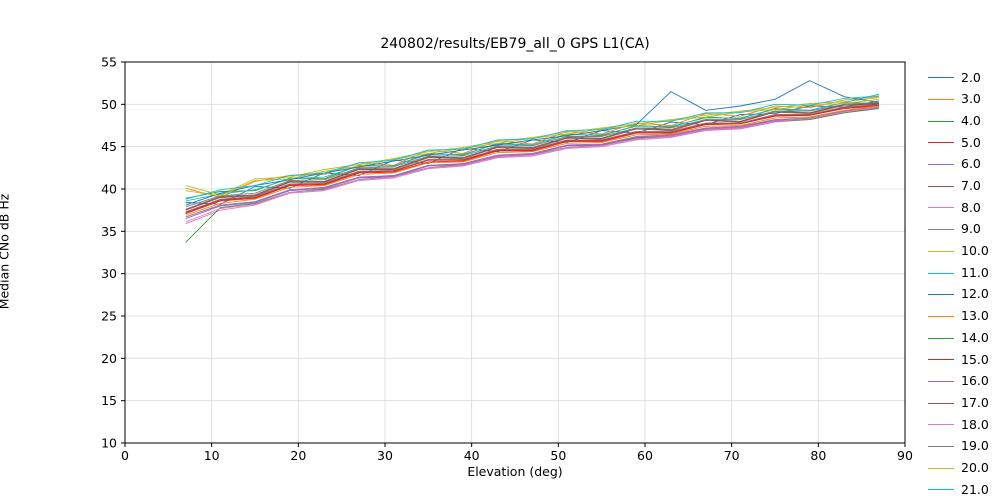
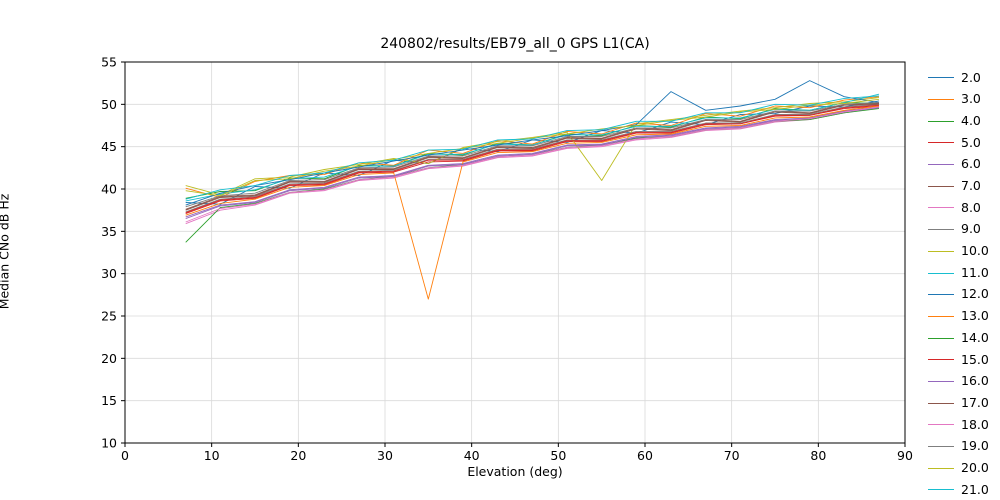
10.0/35: 44 -> 43
13.0/35: 43 -> 27
10.0/55: 47 -> 41
